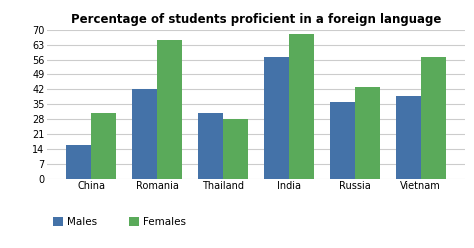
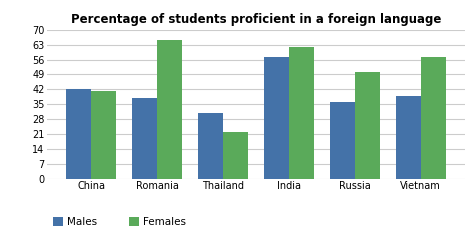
Males/China: 16 -> 42
Females/China: 31 -> 41
Males/Romania: 42 -> 38
Females/Thailand: 28 -> 22
Females/India: 68 -> 62
Females/Russia: 43 -> 50
